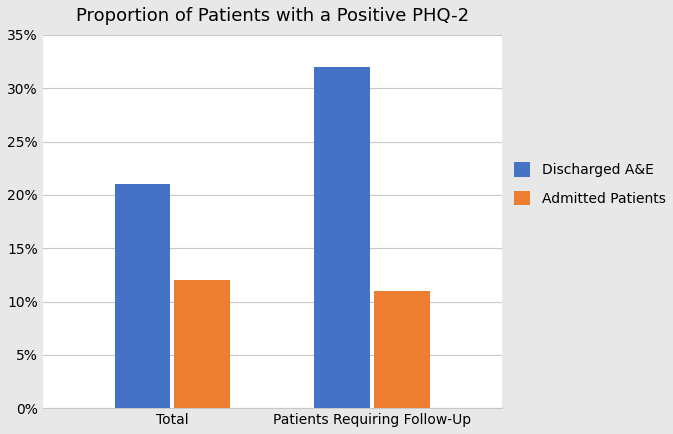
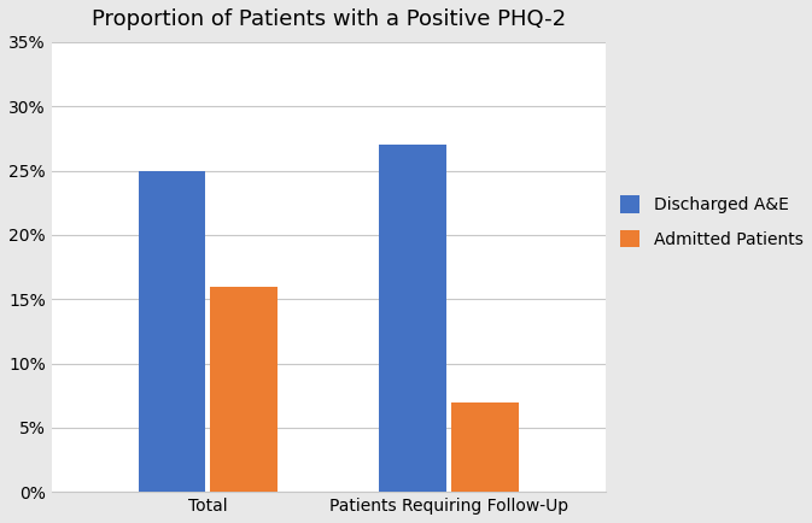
Discharged A&E/Total: 21% -> 25%
Admitted Patients/Total: 12% -> 16%
Discharged A&E/Patients Requiring Follow-Up: 32% -> 27%
Admitted Patients/Patients Requiring Follow-Up: 11% -> 7%
